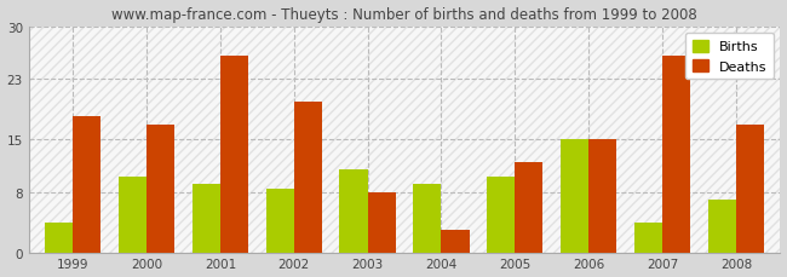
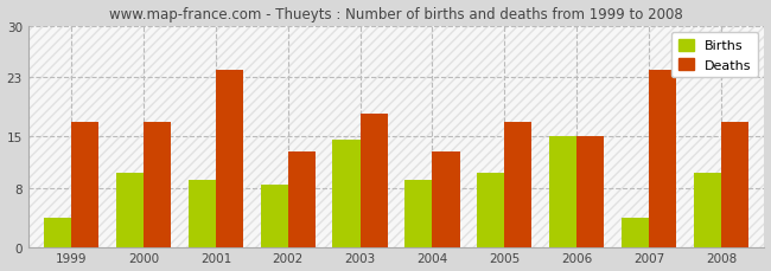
Deaths/1999: 18 -> 17
Deaths/2001: 26 -> 24
Deaths/2002: 20 -> 13
Births/2003: 11.0 -> 14.5
Deaths/2003: 8 -> 18
Deaths/2004: 3 -> 13
Deaths/2005: 12 -> 17
Deaths/2007: 26 -> 24
Births/2008: 7.0 -> 10.0
